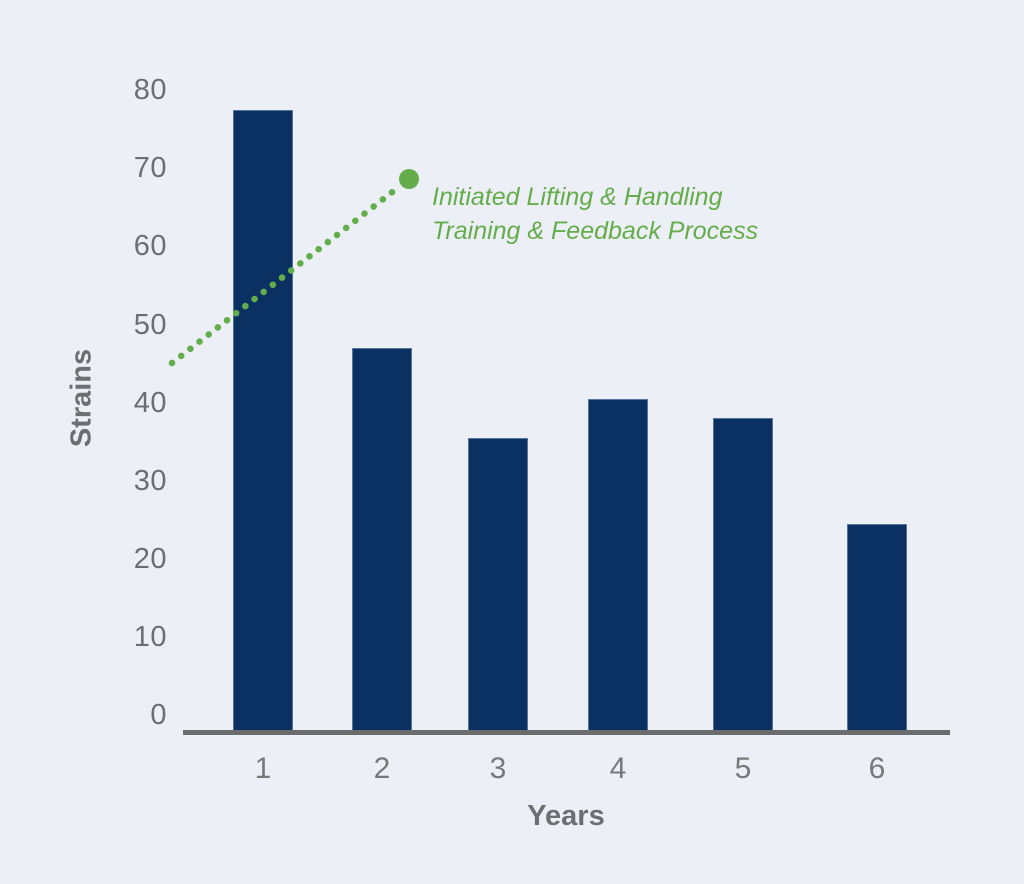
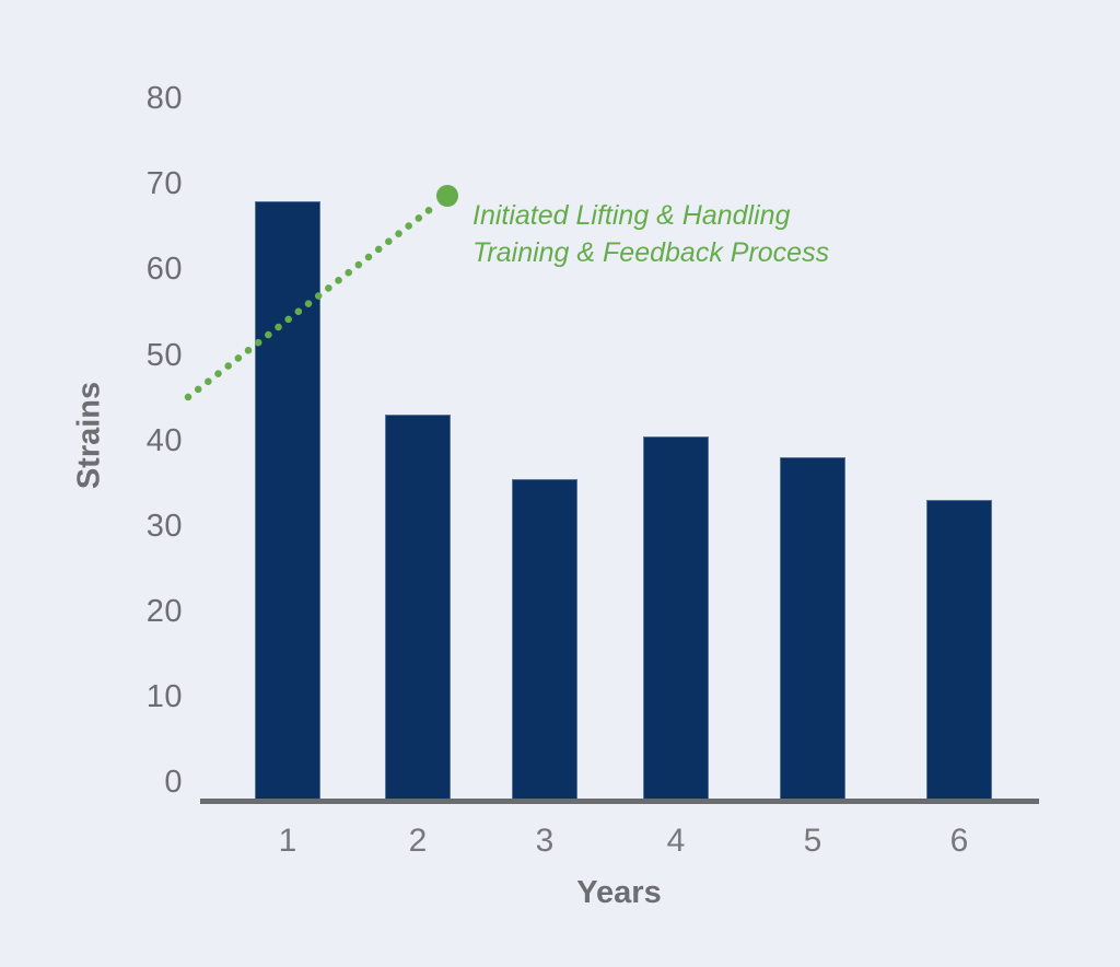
1: 78 -> 68
2: 47 -> 43
6: 24 -> 33
